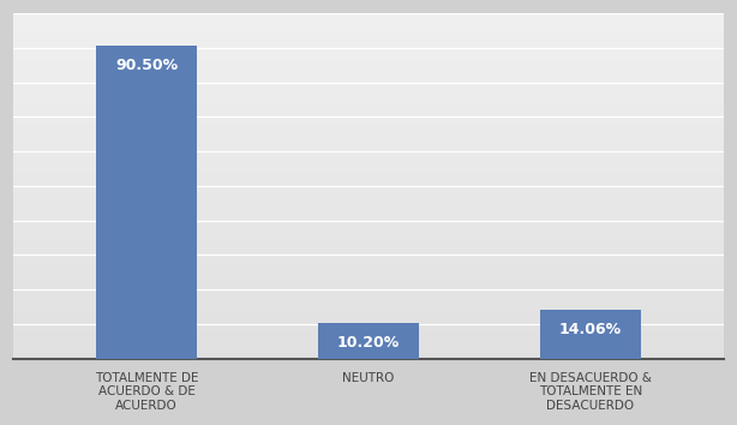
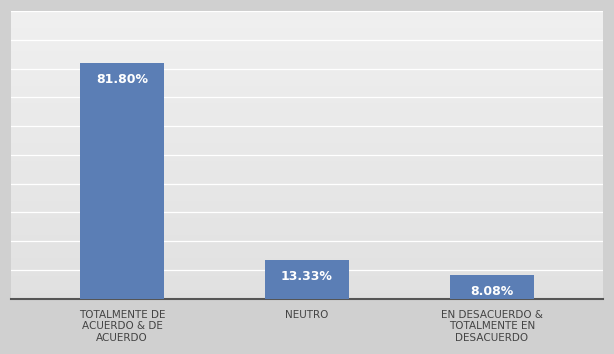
TOTALMENTE DE ACUERDO & DE ACUERDO: 90.50% -> 81.80%
NEUTRO: 10.20% -> 13.33%
EN DESACUERDO & TOTALMENTE EN DESACUERDO: 14.06% -> 8.08%
